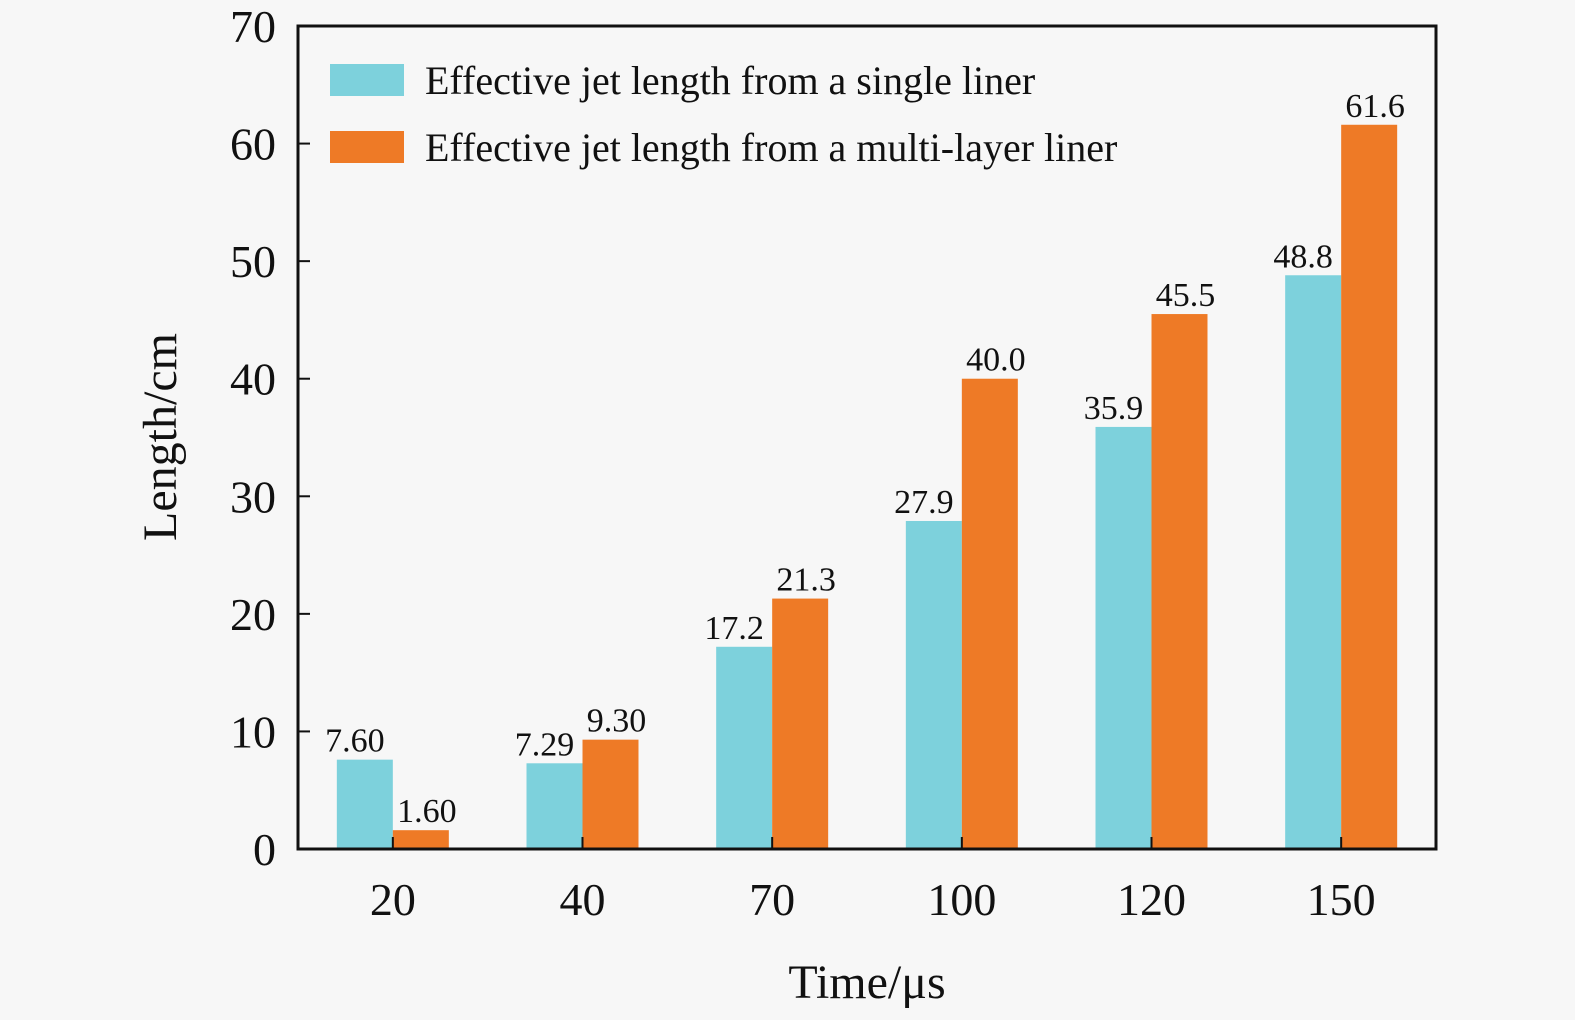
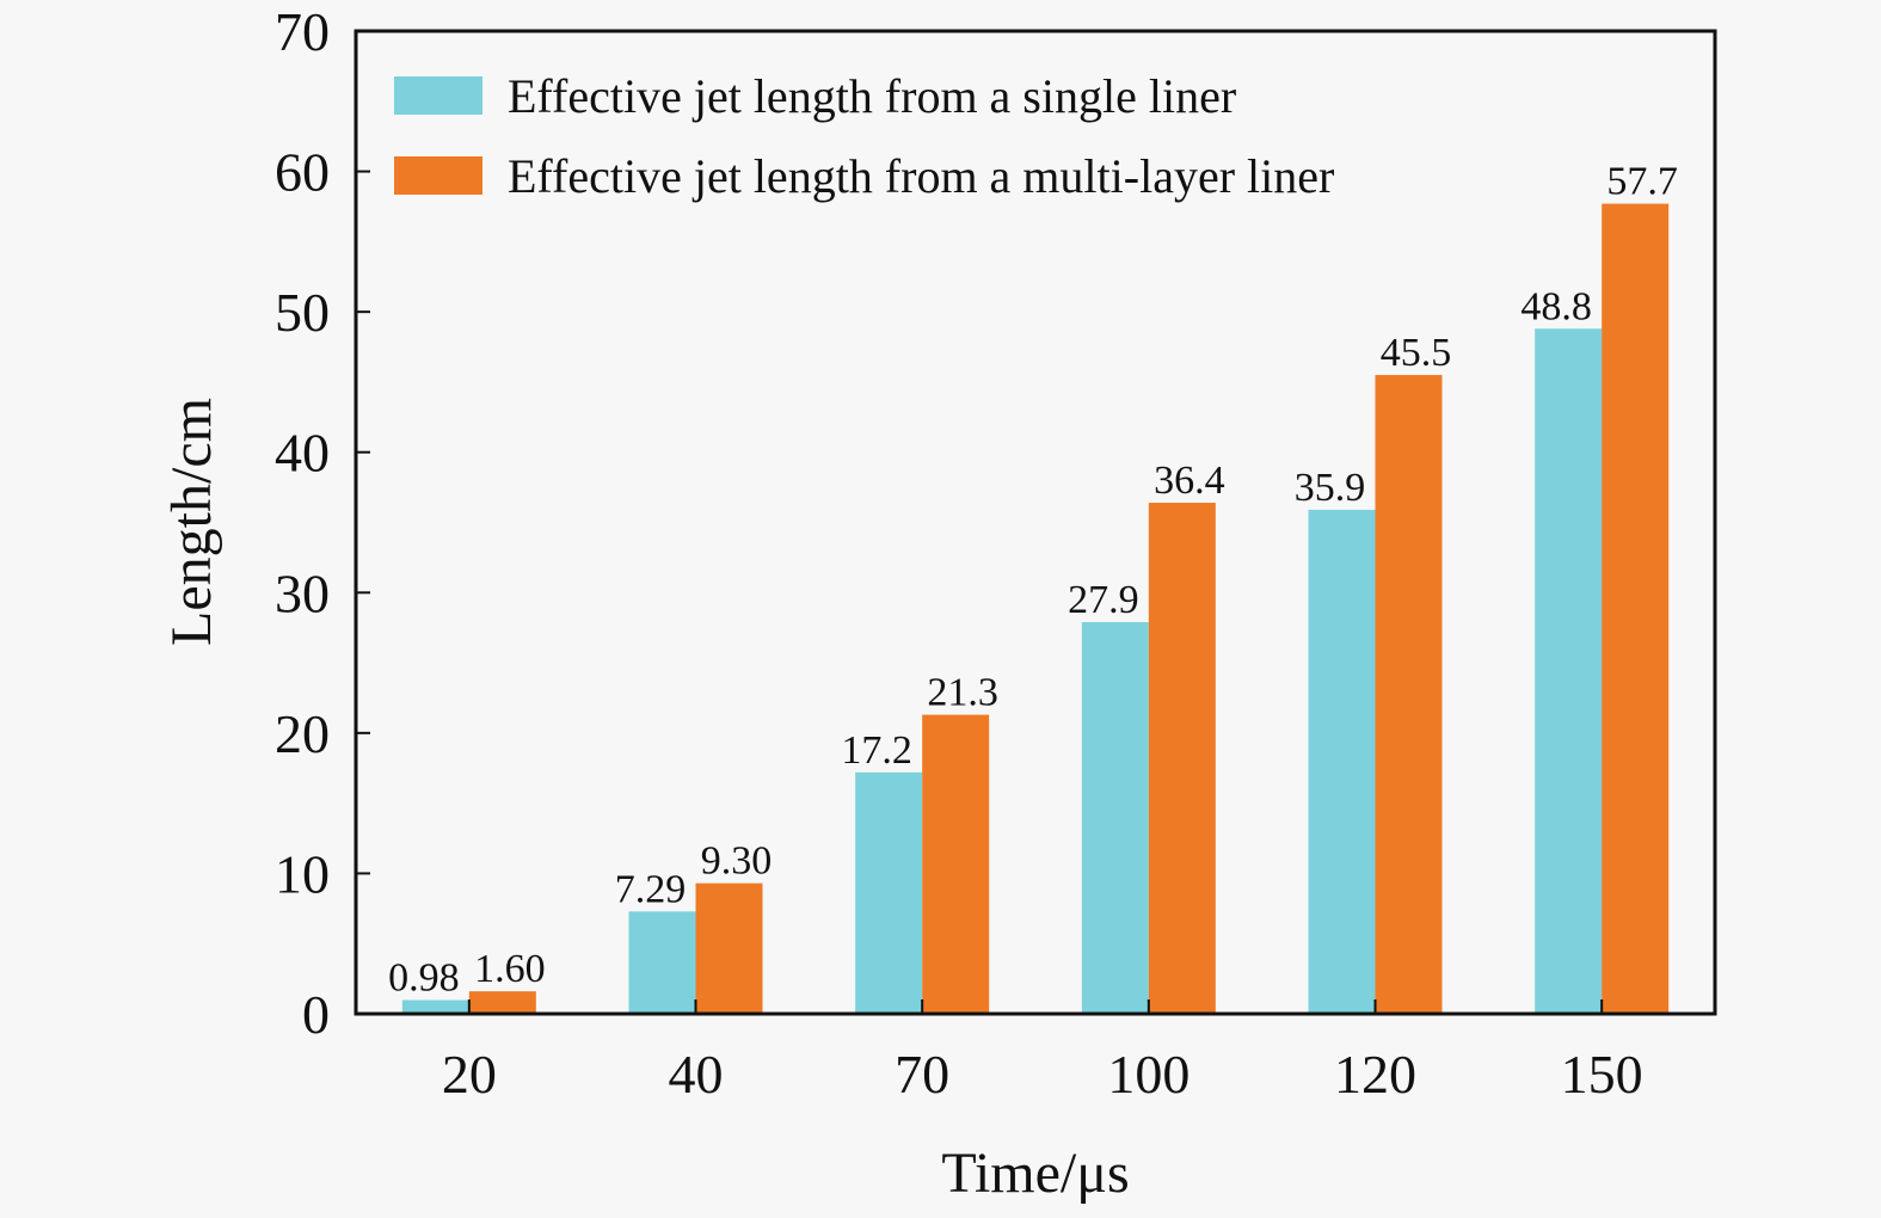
Effective jet length from a single liner/20: 7.60 -> 0.98
Effective jet length from a multi-layer liner/100: 40.0 -> 36.4
Effective jet length from a multi-layer liner/150: 61.6 -> 57.7
